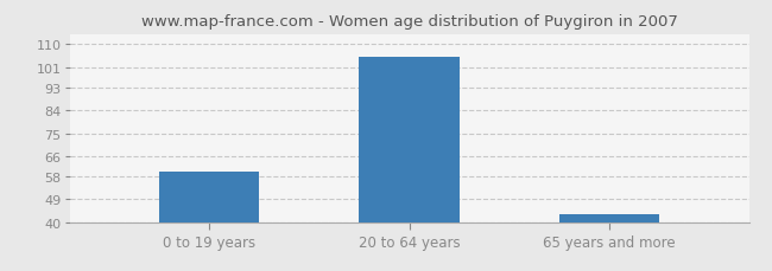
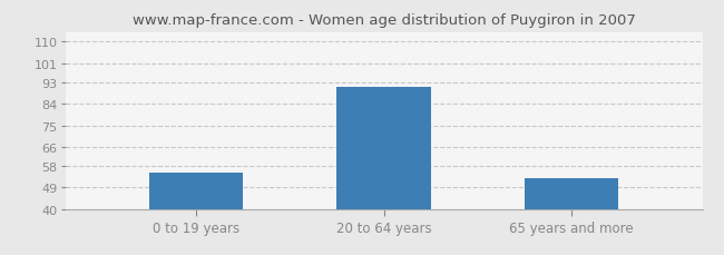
0 to 19 years: 60 -> 55
20 to 64 years: 105 -> 91
65 years and more: 43 -> 53
